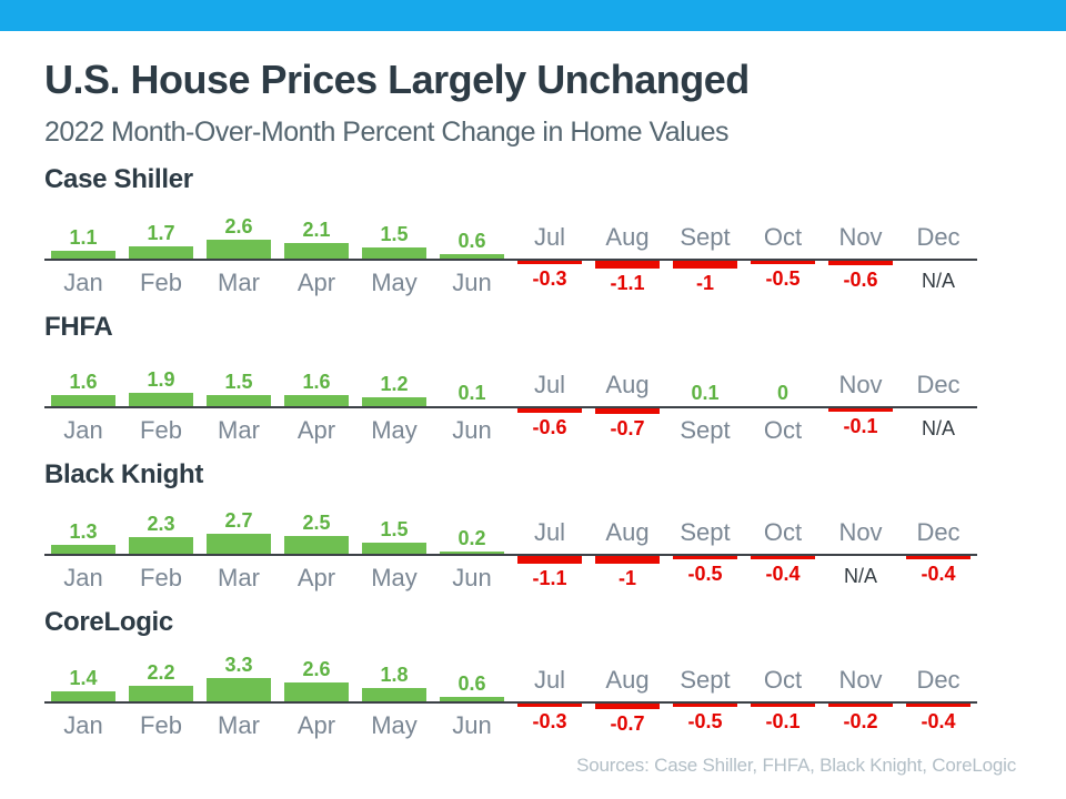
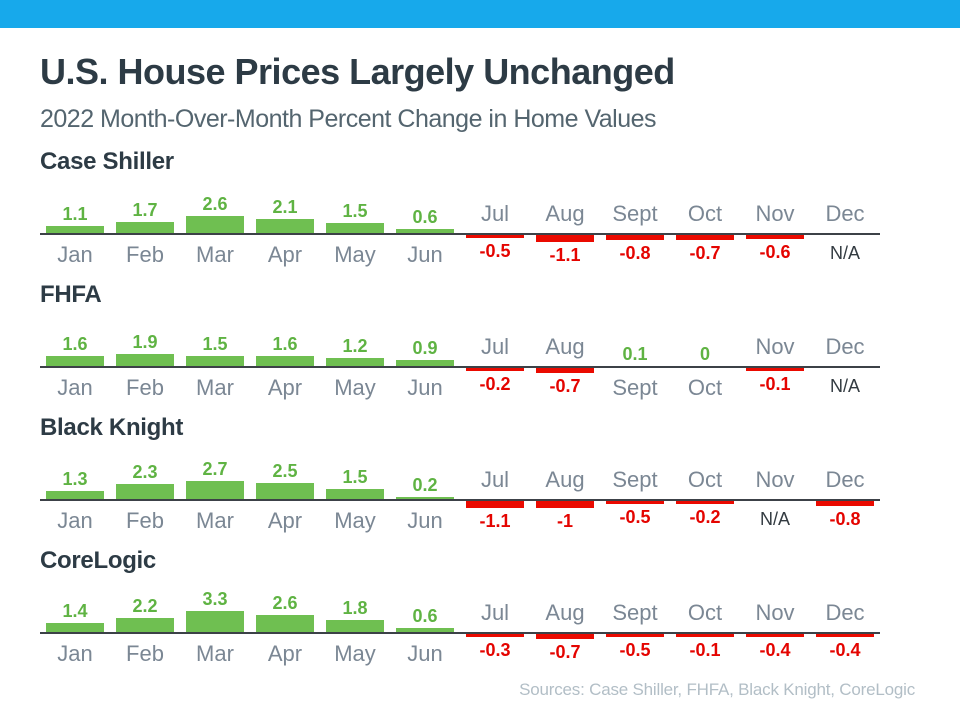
Case Shiller/Jul: -0.3 -> -0.5
Case Shiller/Sept: -1 -> -0.8
Case Shiller/Oct: -0.5 -> -0.7
FHFA/Jun: 0.1 -> 0.9
FHFA/Jul: -0.6 -> -0.2
Black Knight/Oct: -0.4 -> -0.2
Black Knight/Dec: -0.4 -> -0.8
CoreLogic/Nov: -0.2 -> -0.4
